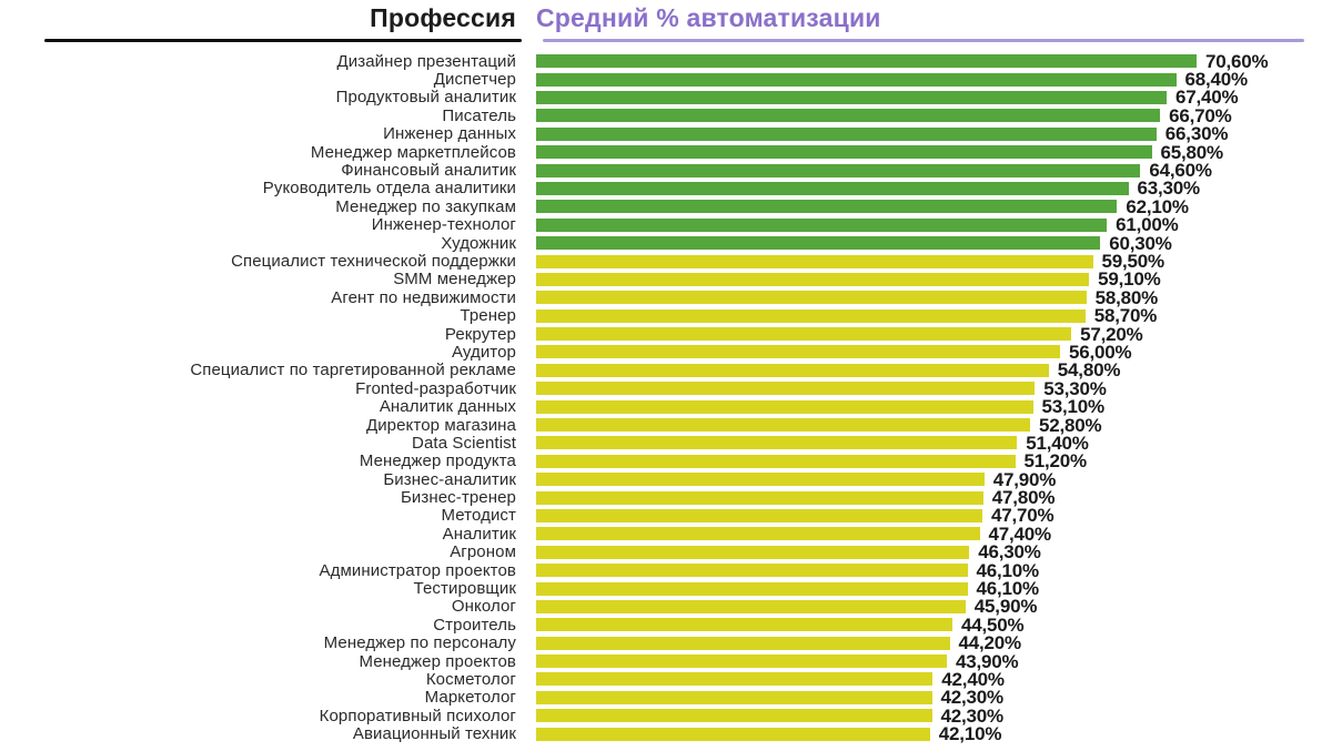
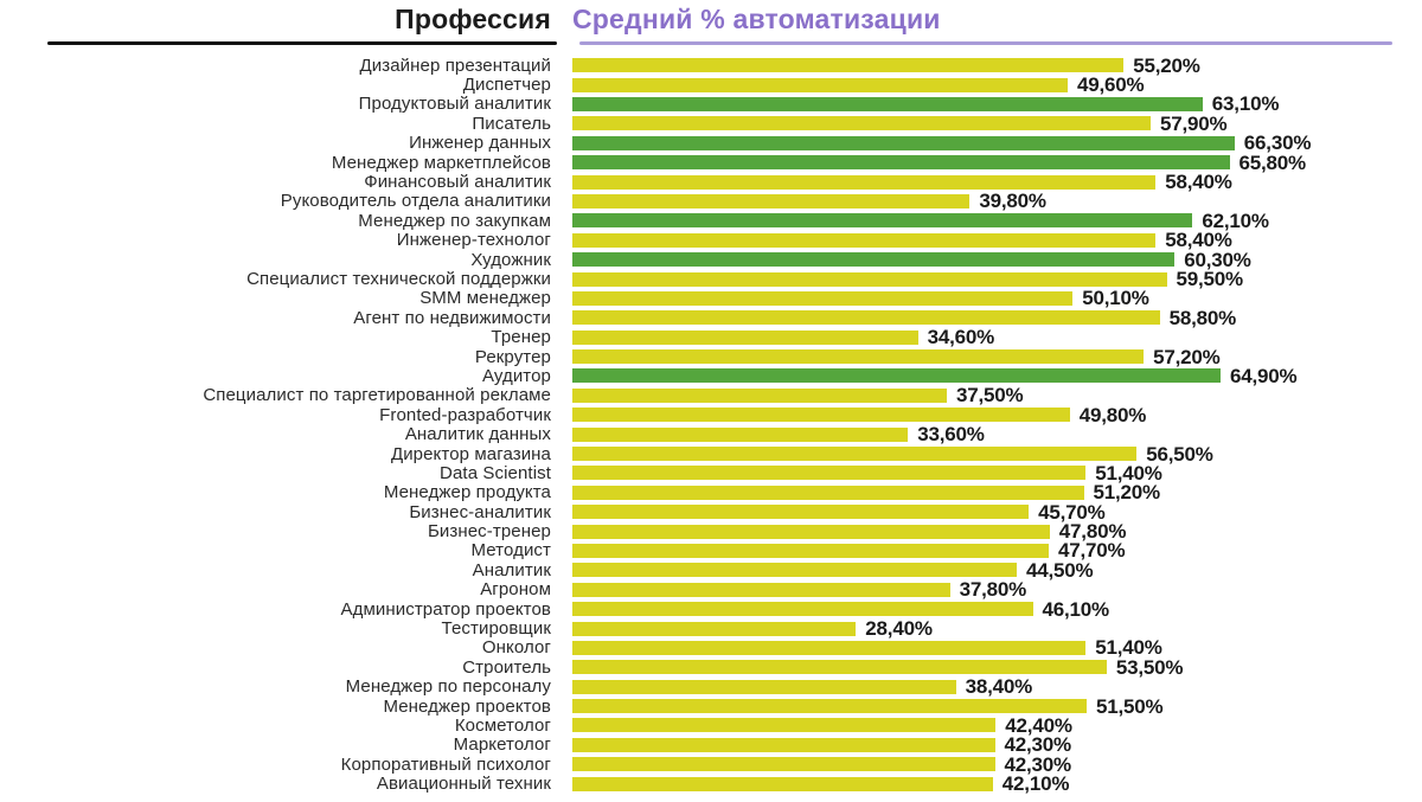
Дизайнер презентаций: 70,60% -> 55,20%
Диспетчер: 68,40% -> 49,60%
Продуктовый аналитик: 67,40% -> 63,10%
Писатель: 66,70% -> 57,90%
Финансовый аналитик: 64,60% -> 58,40%
Руководитель отдела аналитики: 63,30% -> 39,80%
Инженер-технолог: 61,00% -> 58,40%
SMM менеджер: 59,10% -> 50,10%
Тренер: 58,70% -> 34,60%
Аудитор: 56,00% -> 64,90%
Специалист по таргетированной рекламе: 54,80% -> 37,50%
Fronted-разработчик: 53,30% -> 49,80%
Аналитик данных: 53,10% -> 33,60%
Директор магазина: 52,80% -> 56,50%
Бизнес-аналитик: 47,90% -> 45,70%
Аналитик: 47,40% -> 44,50%
Агроном: 46,30% -> 37,80%
Тестировщик: 46,10% -> 28,40%
Онколог: 45,90% -> 51,40%
Строитель: 44,50% -> 53,50%
Менеджер по персоналу: 44,20% -> 38,40%
Менеджер проектов: 43,90% -> 51,50%
